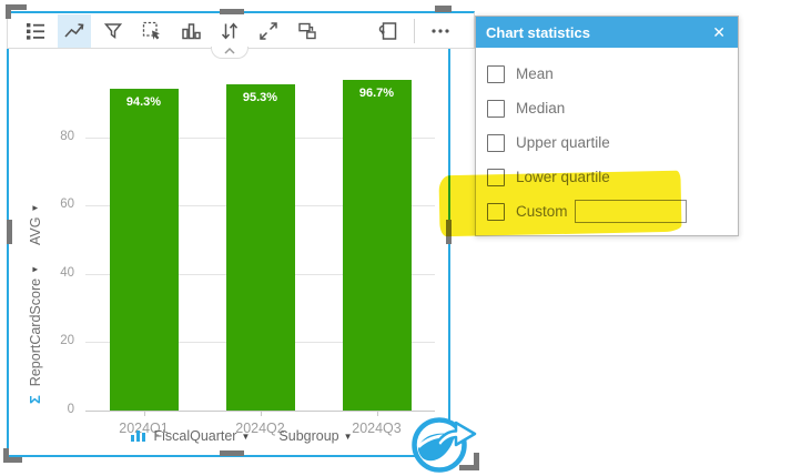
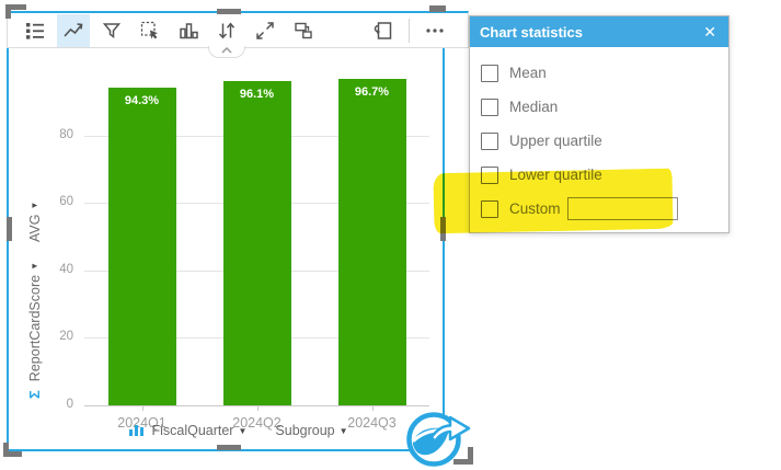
2024Q2: 95.3% -> 96.1%
